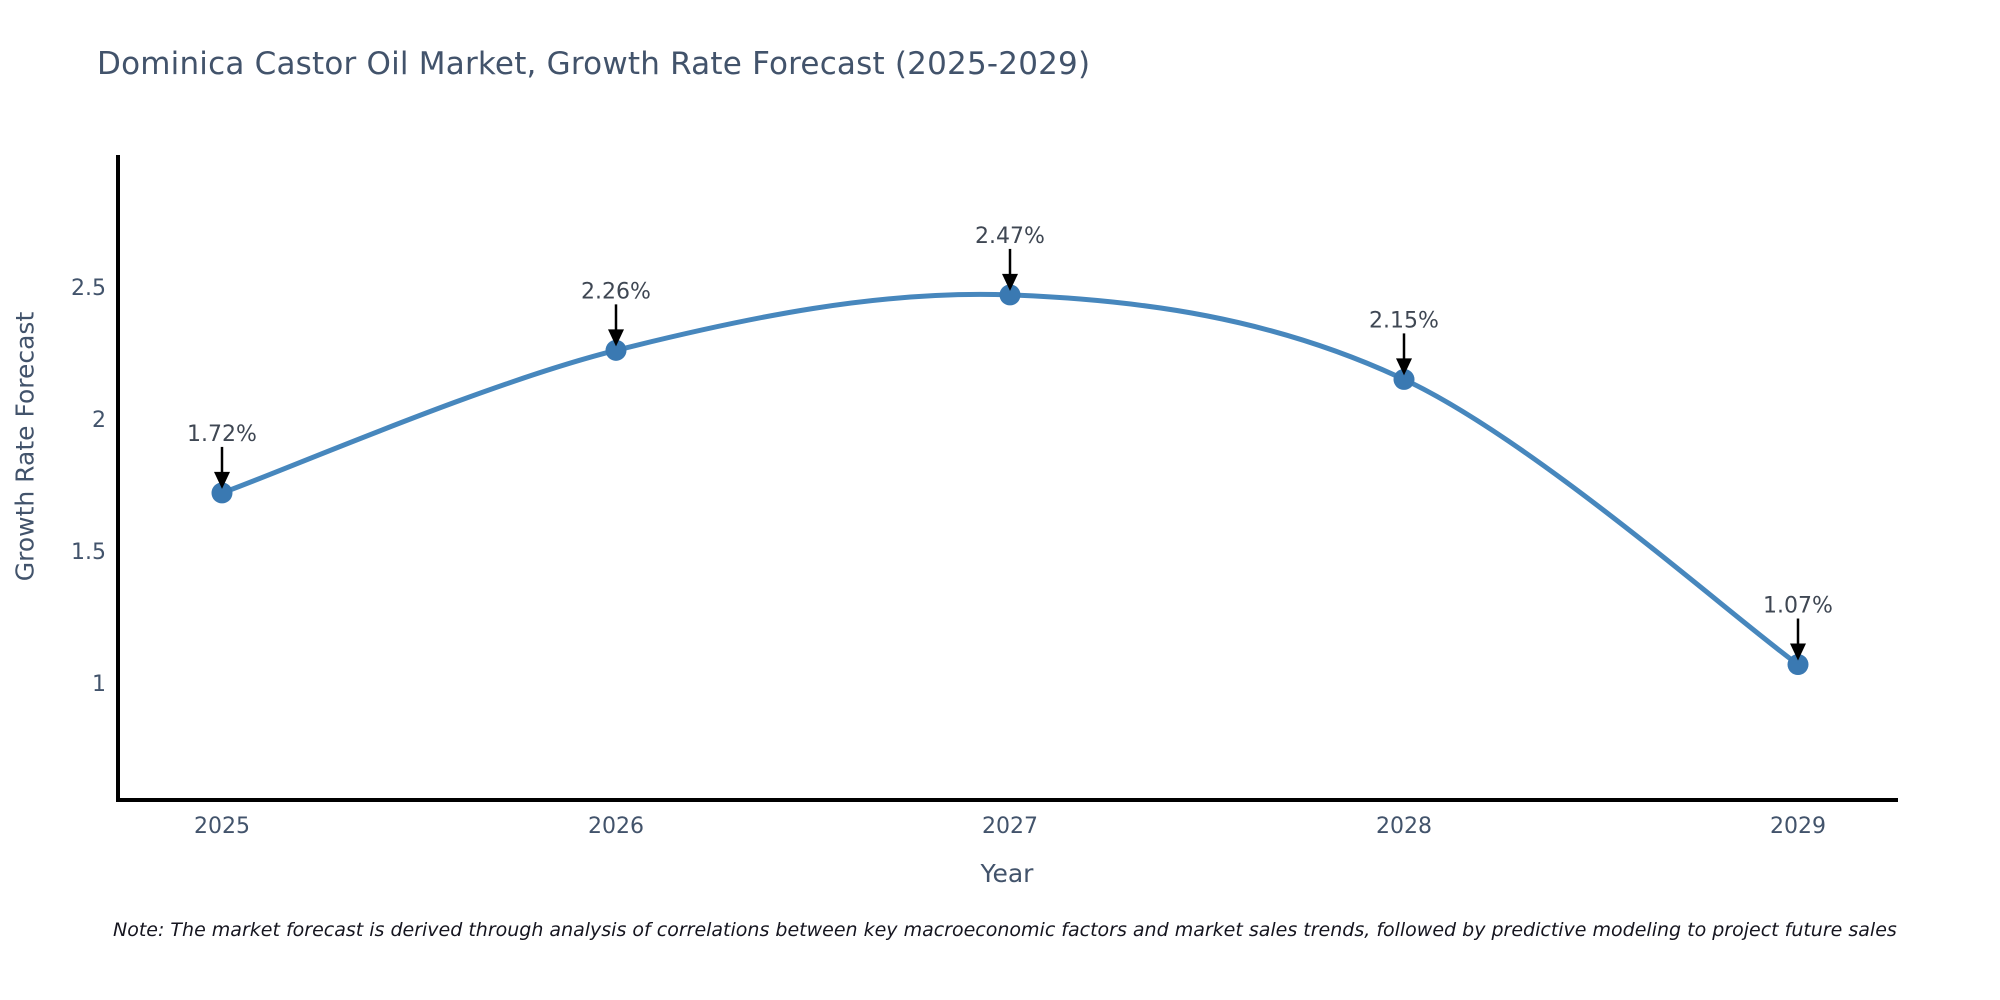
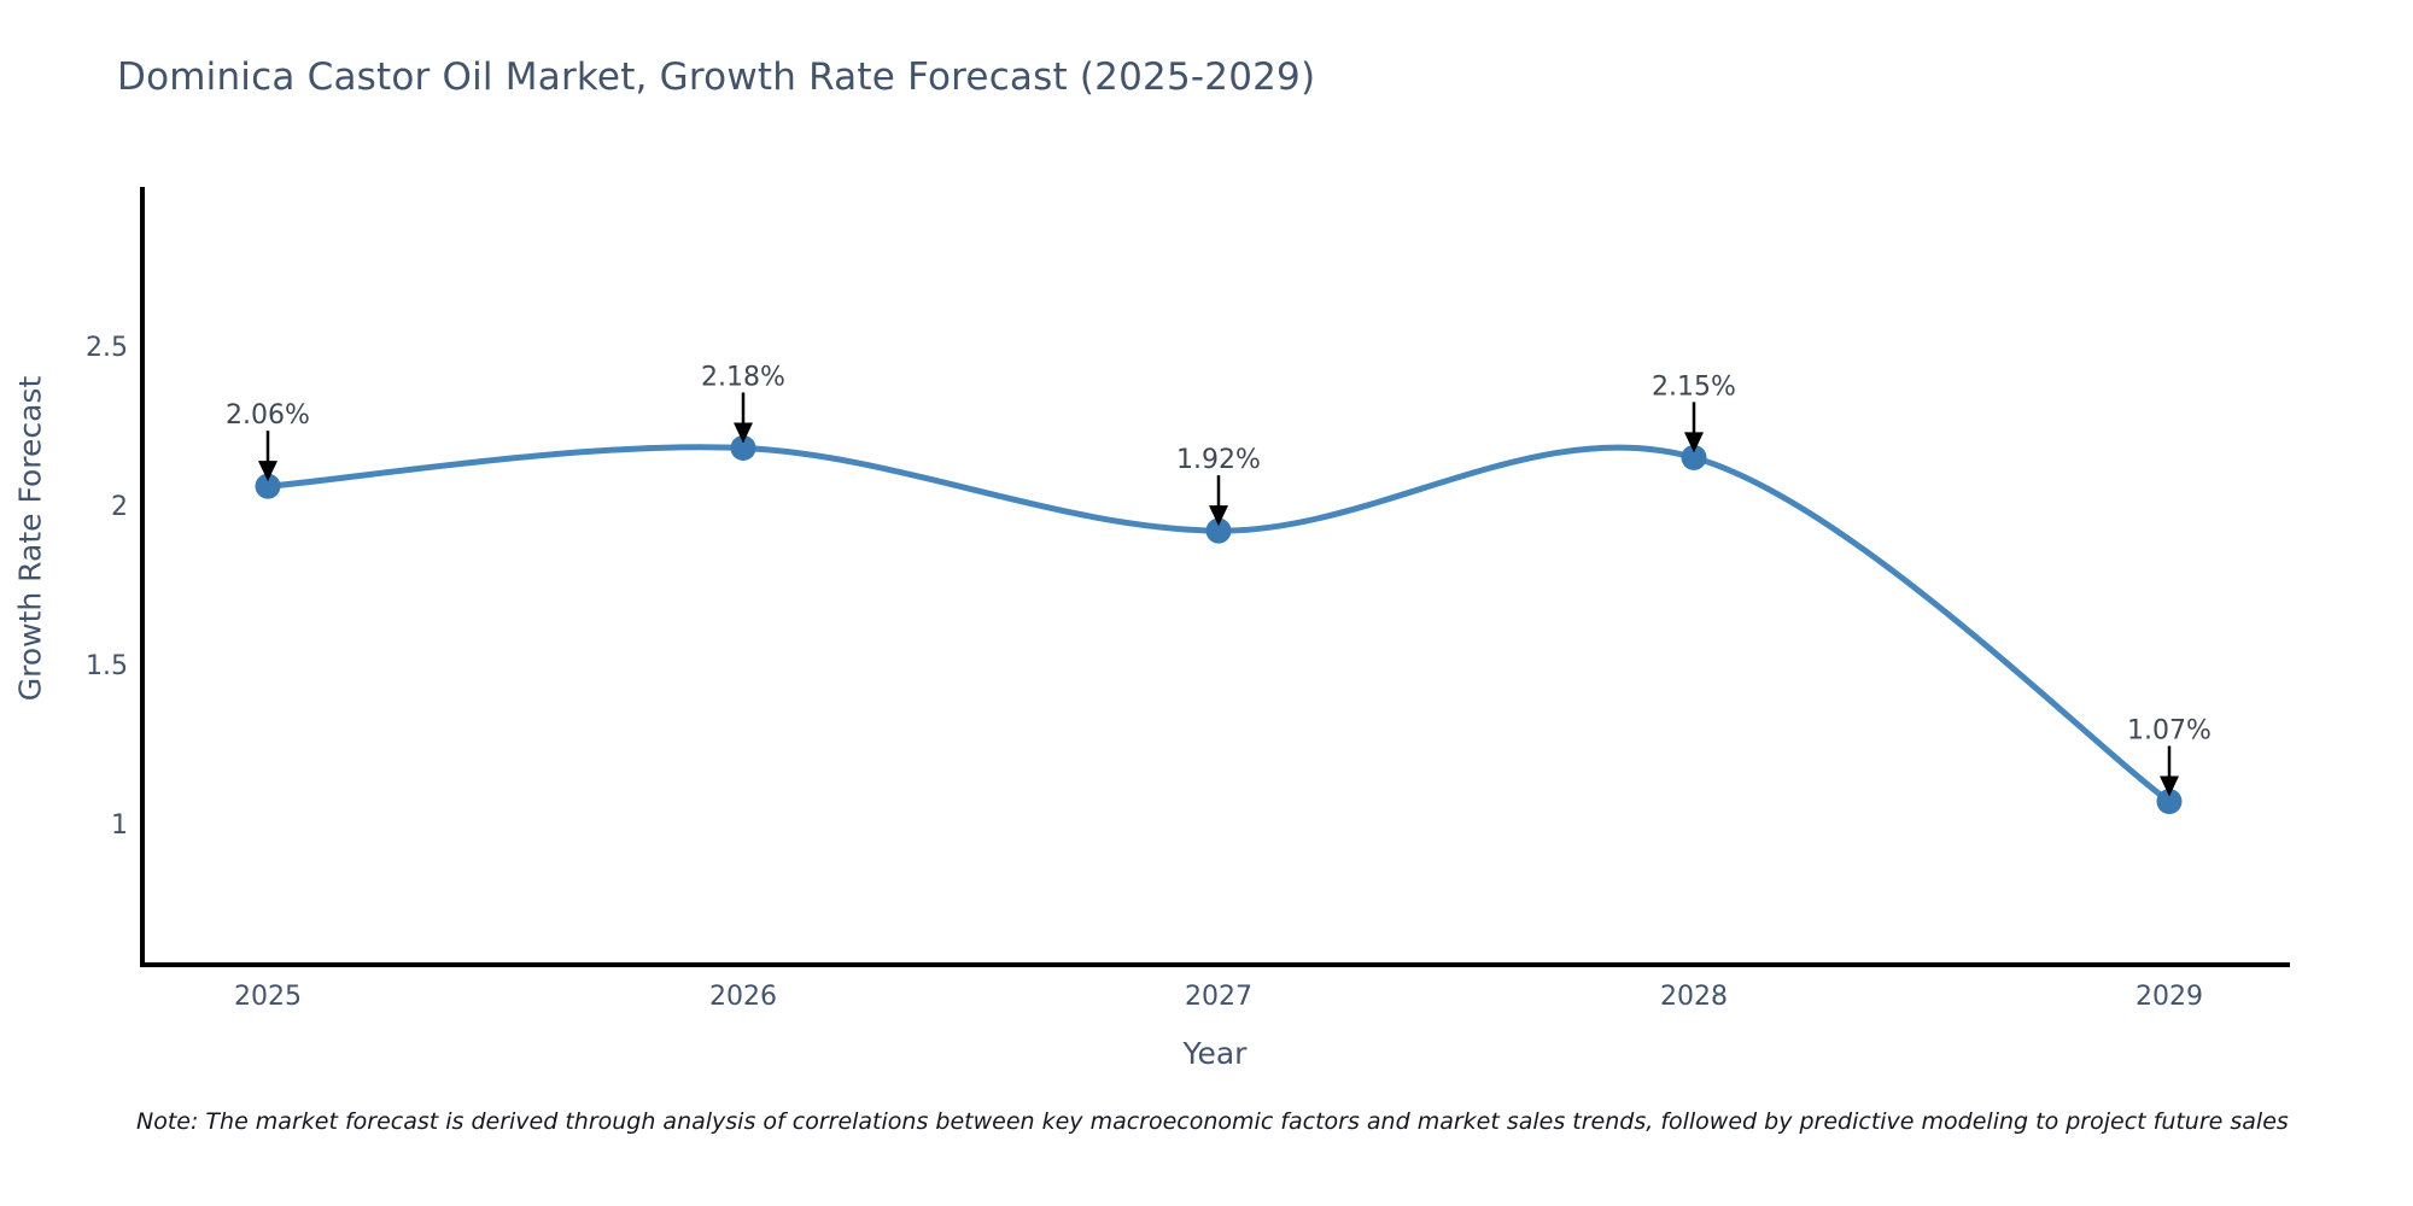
2025: 1.72% -> 2.06%
2026: 2.26% -> 2.18%
2027: 2.47% -> 1.92%
